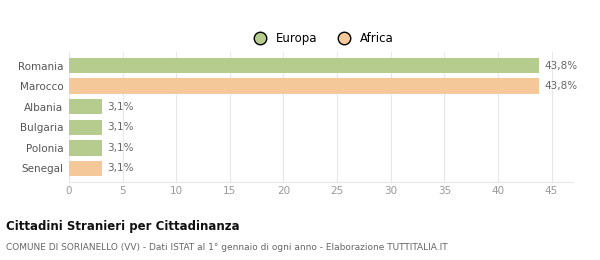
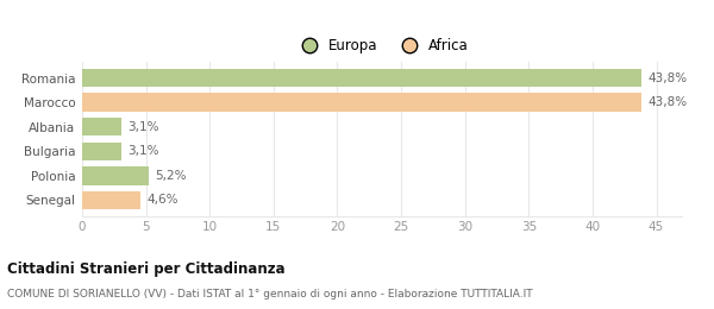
Polonia: 3,1% -> 5,2%
Senegal: 3,1% -> 4,6%
